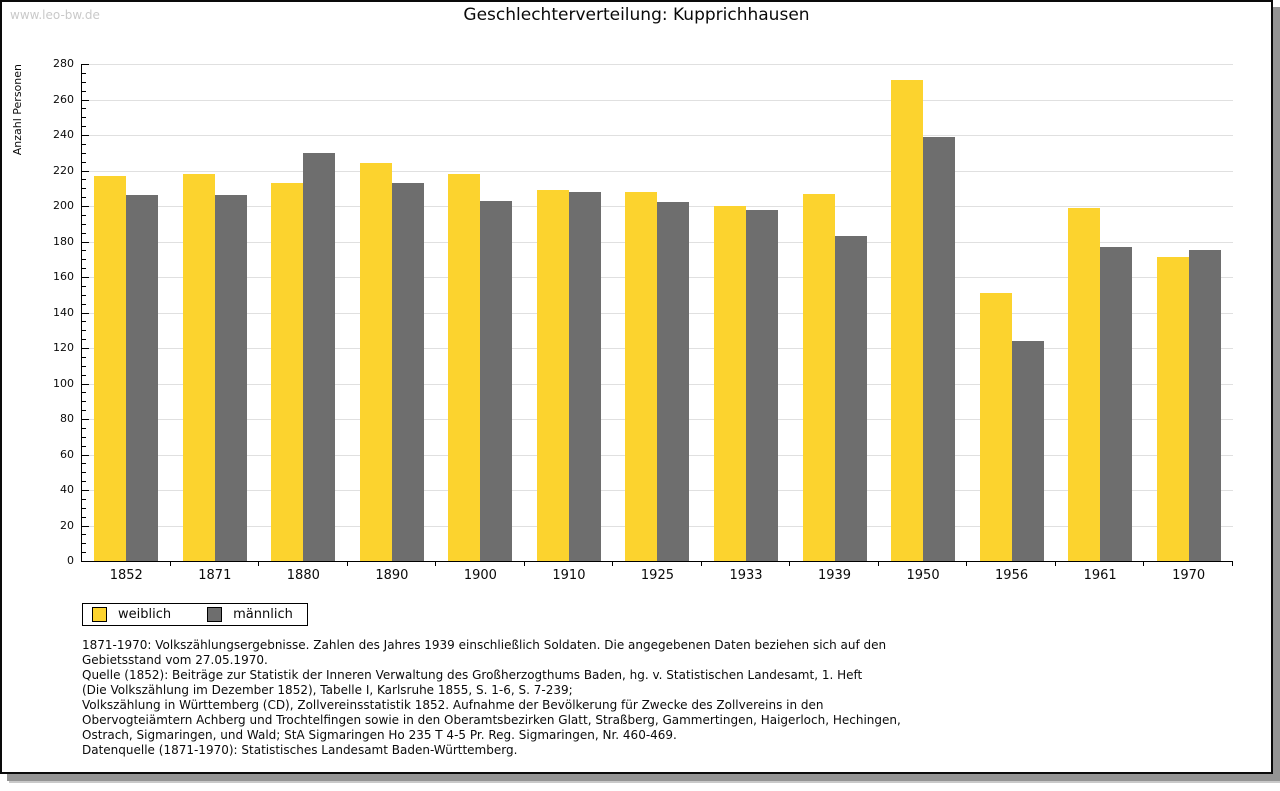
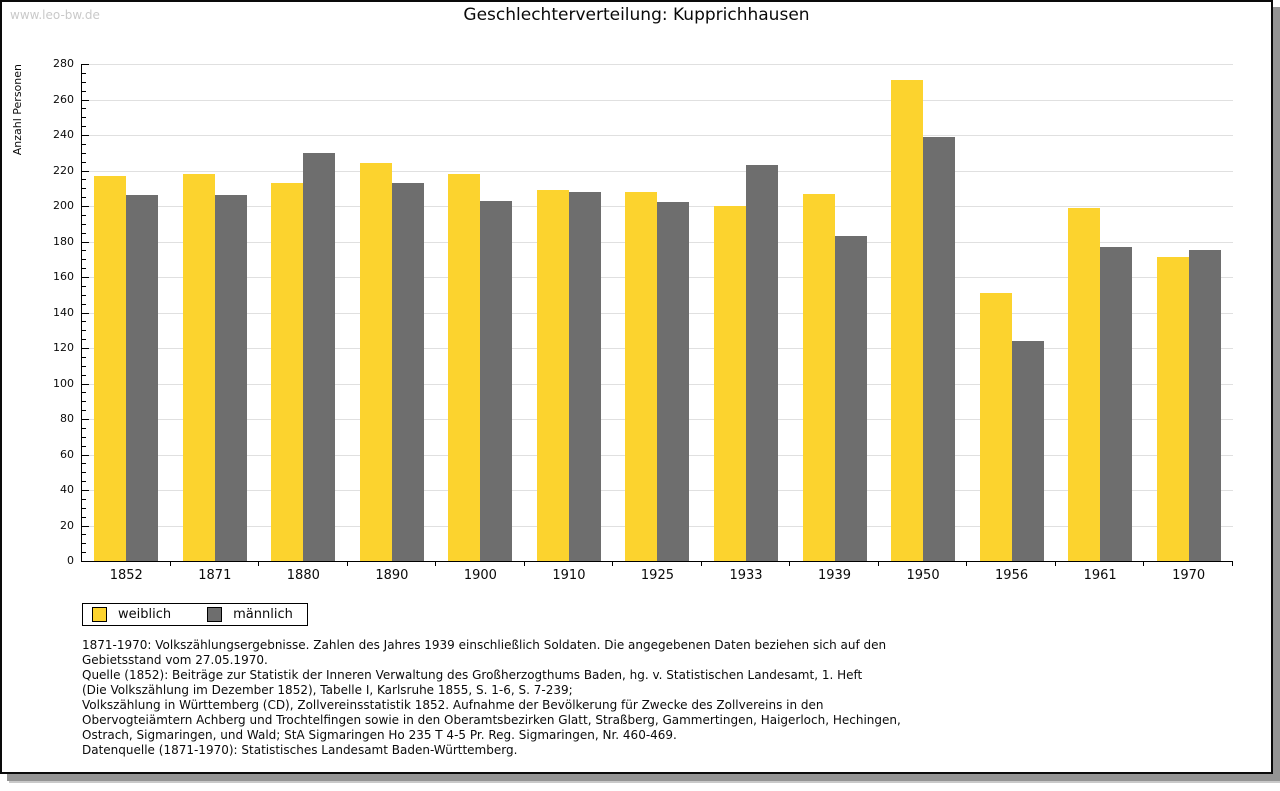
männlich/1933: 198 -> 223
